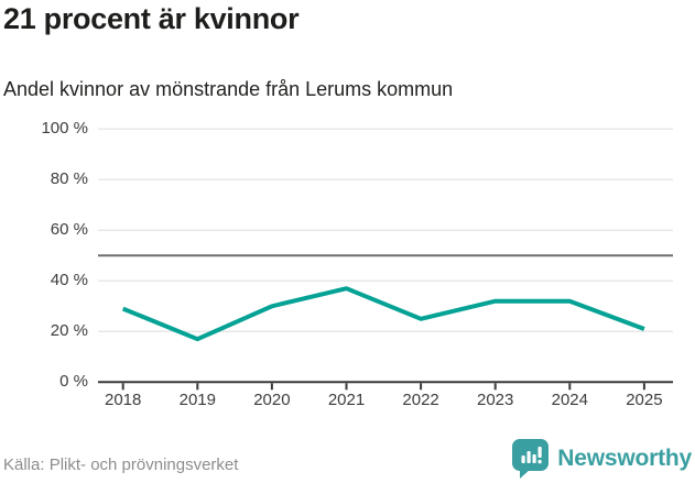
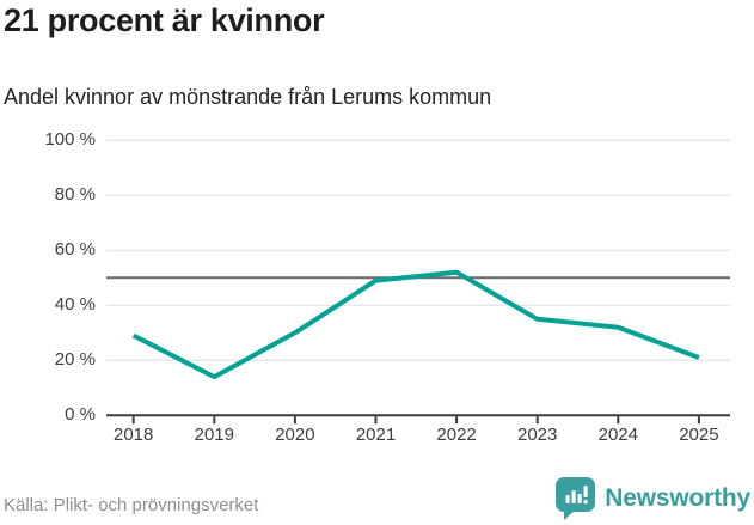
2019: 17% -> 14%
2021: 37% -> 49%
2022: 25% -> 52%
2023: 32% -> 35%
